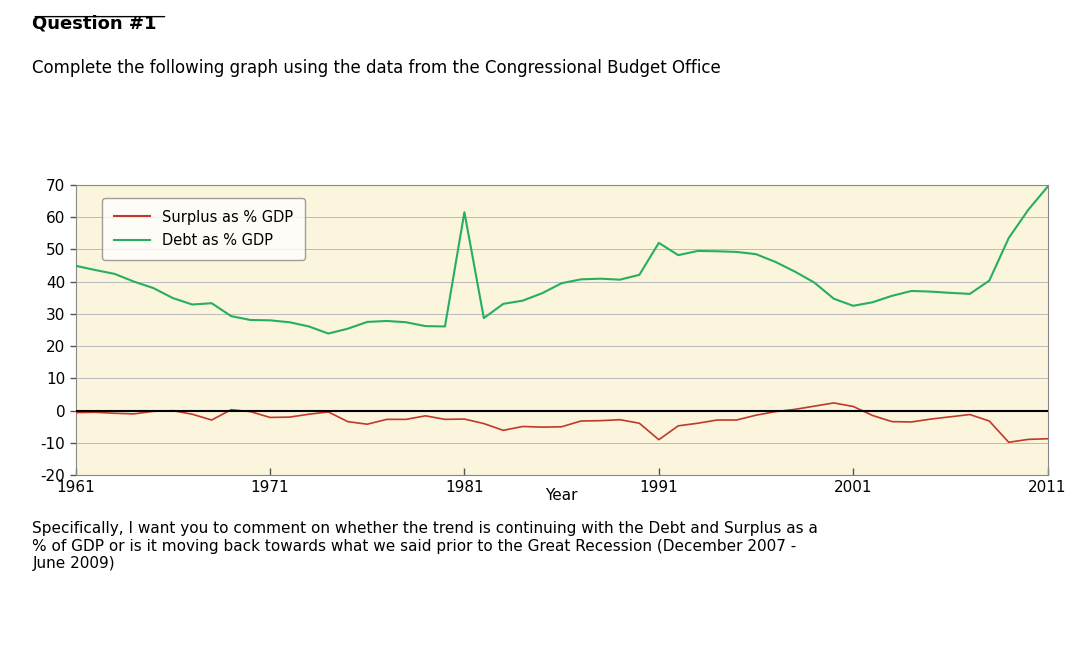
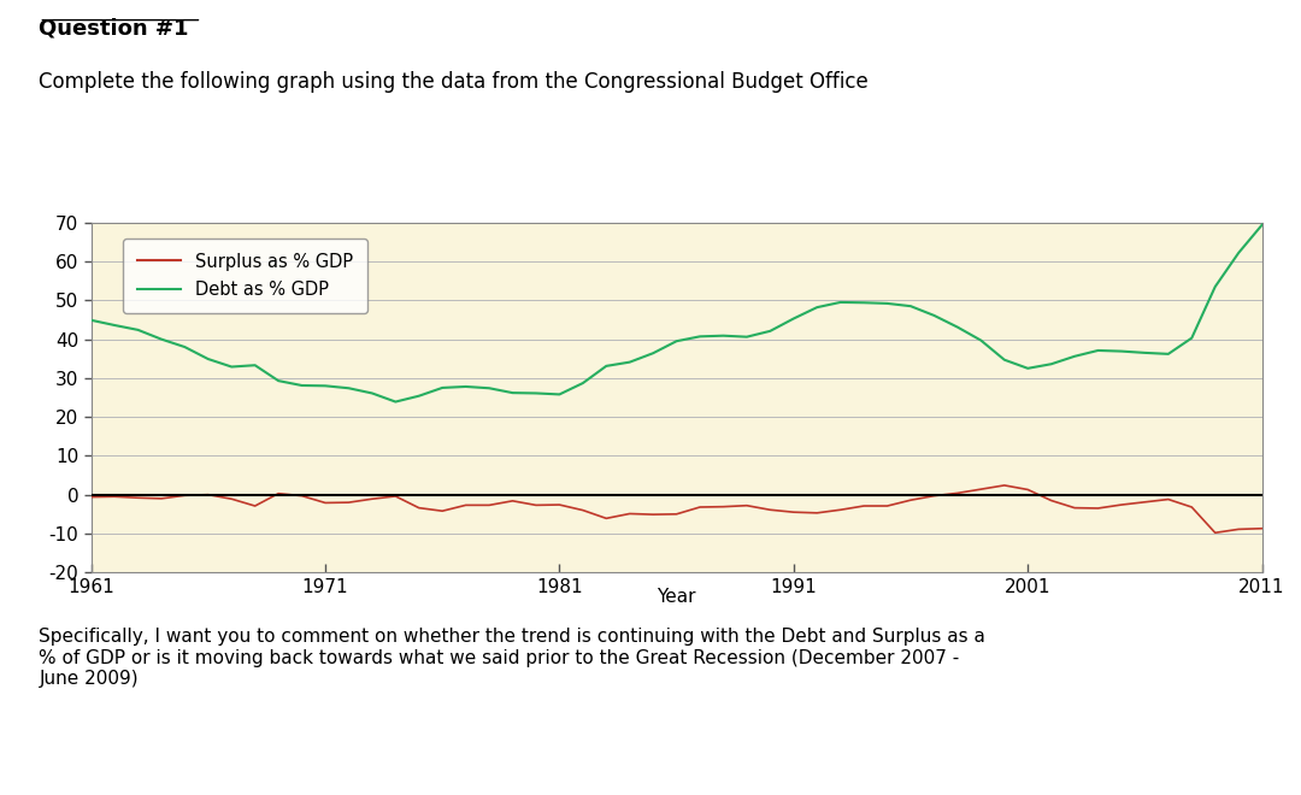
Debt as % GDP/1981: 61.5 -> 25.8
Debt as % GDP/1991: 52.0 -> 45.3
Surplus as % GDP/1991: -9.0 -> -4.5
